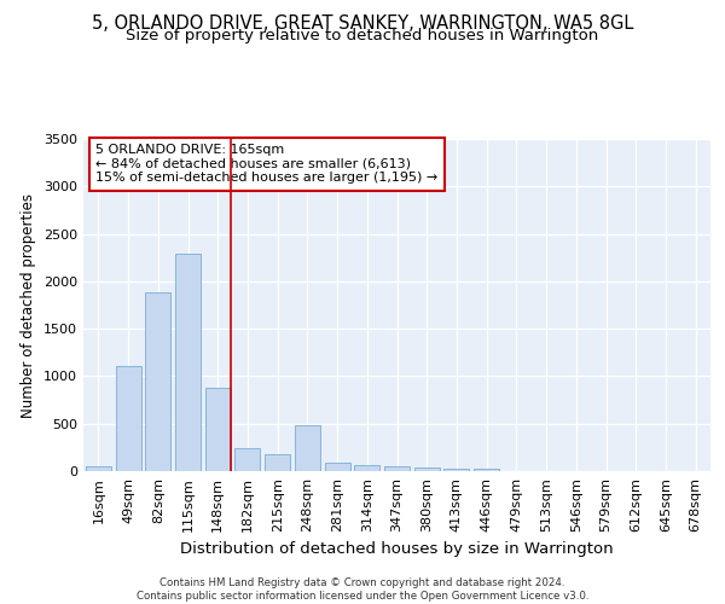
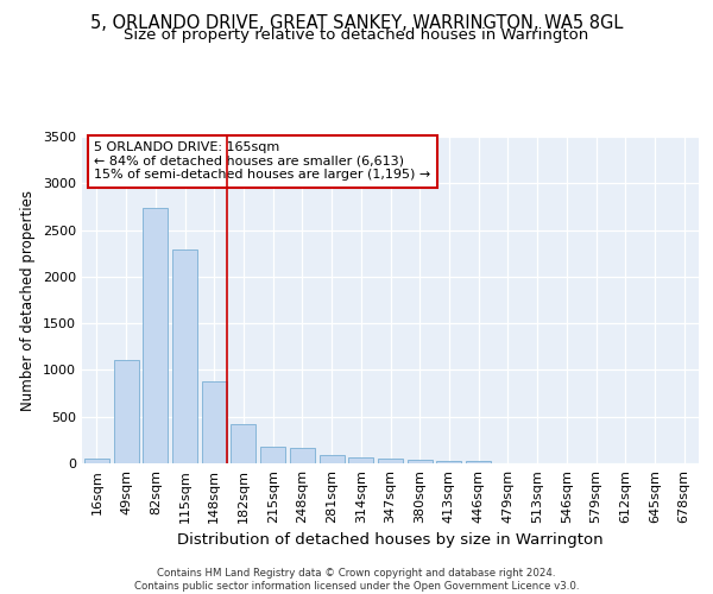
82sqm: 1880 -> 2730
182sqm: 240 -> 420
248sqm: 480 -> 160
